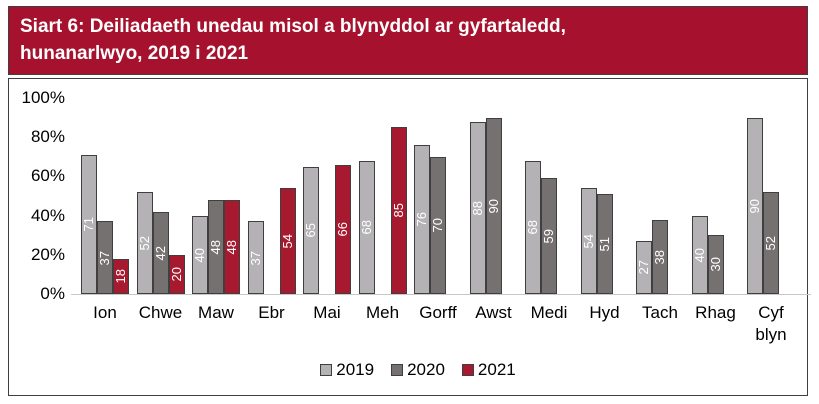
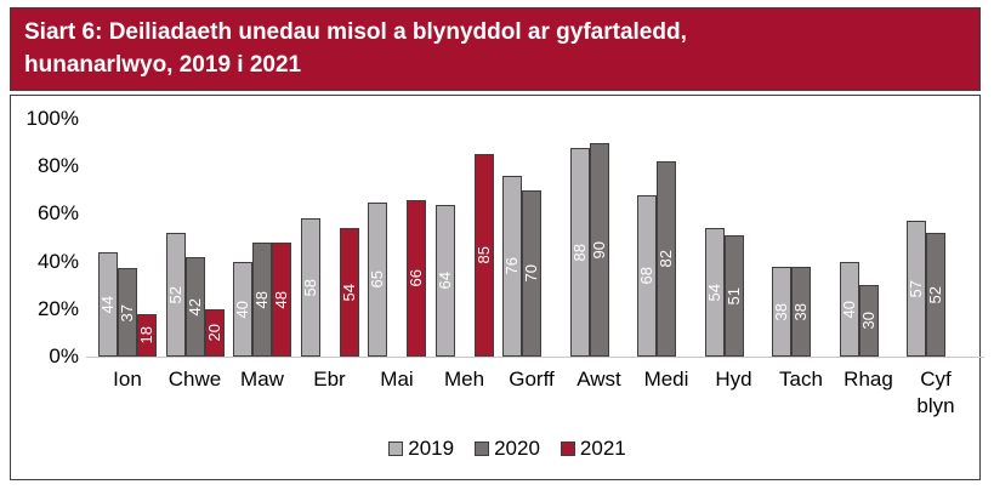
2019/Ion: 71 -> 44
2019/Ebr: 37 -> 58
2019/Meh: 68 -> 64
2020/Medi: 59 -> 82
2019/Tach: 27 -> 38
2019/Cyf blyn: 90 -> 57
